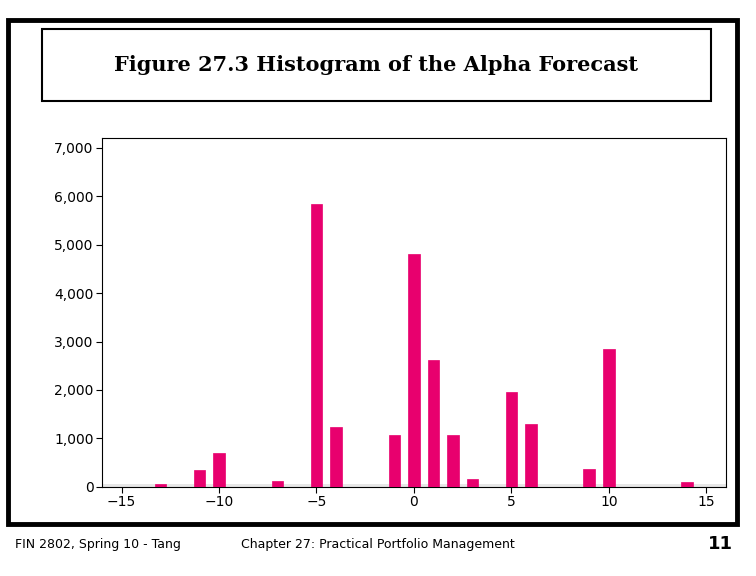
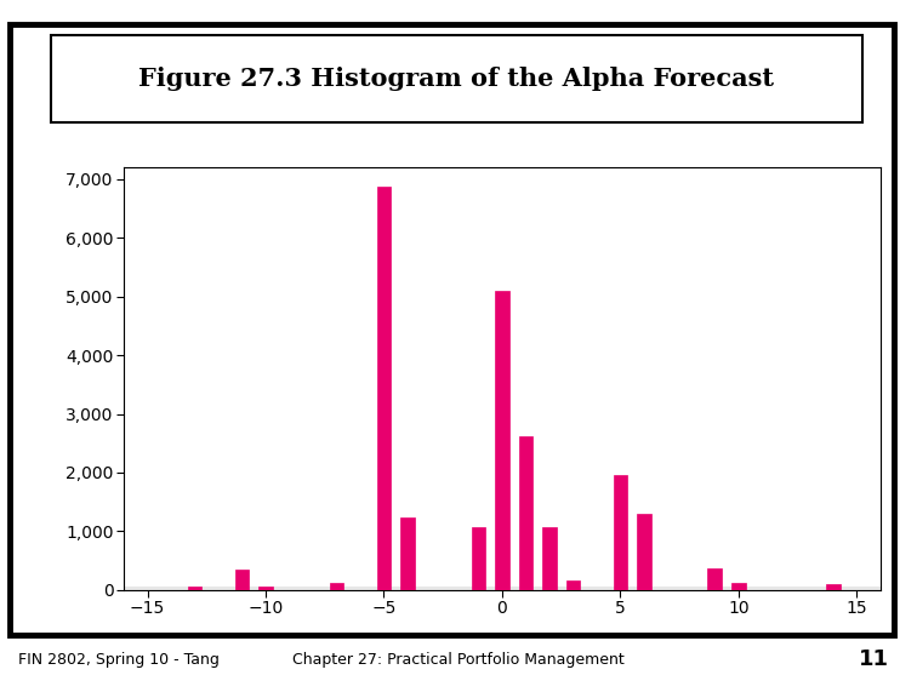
−10: 700 -> 50
−5: 5,850 -> 6,880
0: 4,800 -> 5,100
10: 2,850 -> 120
